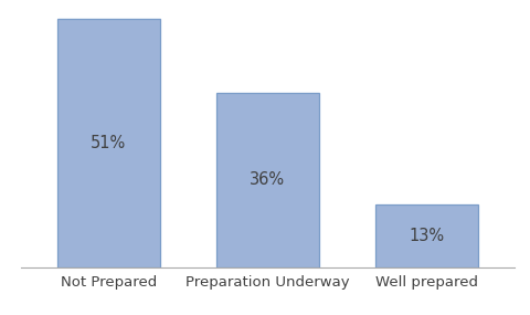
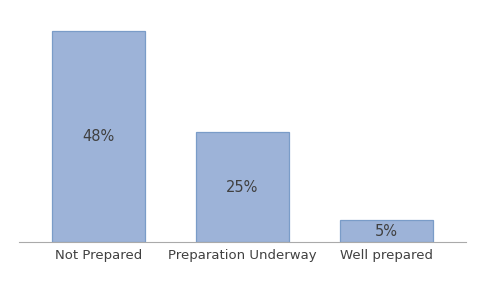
Not Prepared: 51% -> 48%
Preparation Underway: 36% -> 25%
Well prepared: 13% -> 5%
